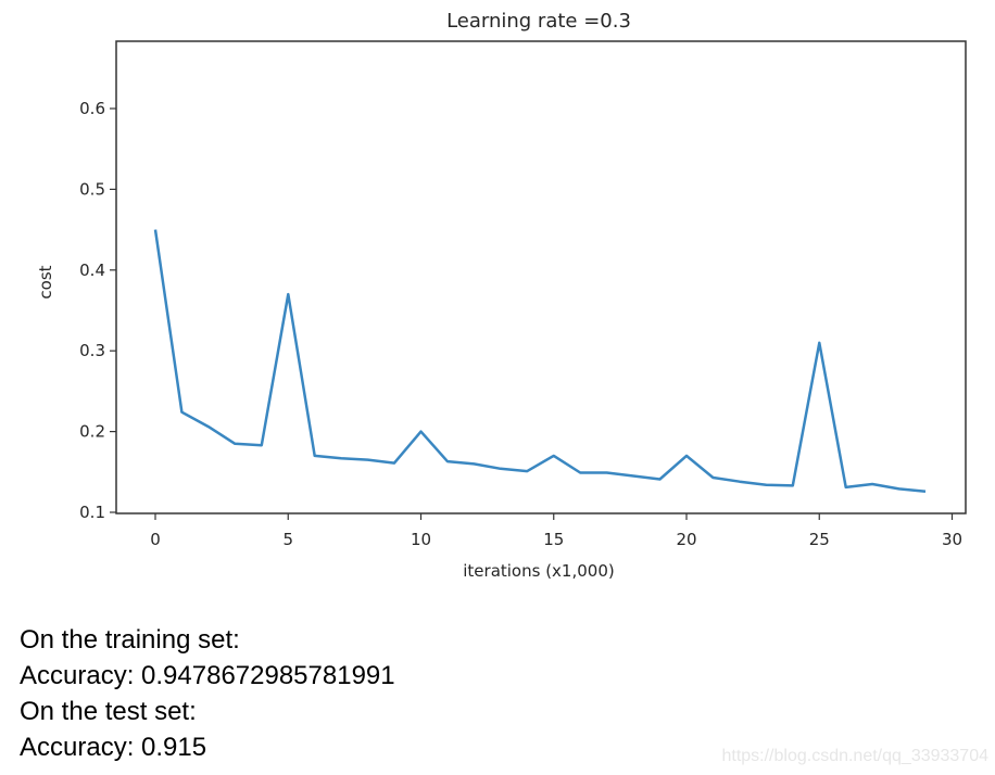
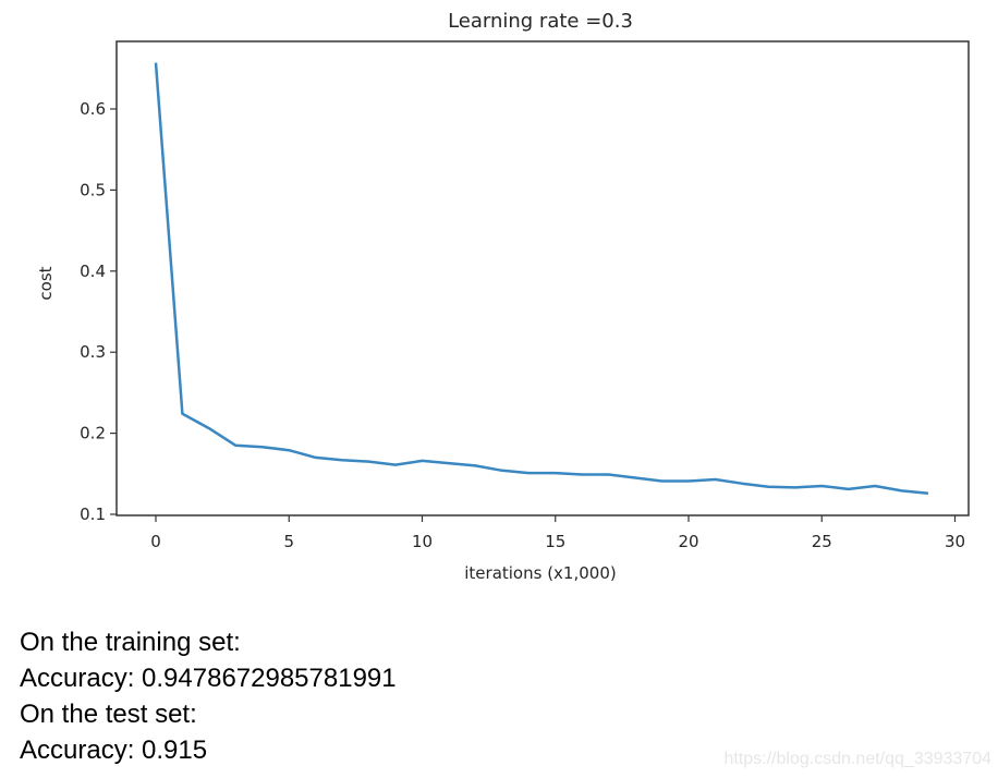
0: 0.45 -> 0.66
5: 0.37 -> 0.18
10: 0.20 -> 0.17
15: 0.17 -> 0.15
20: 0.17 -> 0.14
25: 0.31 -> 0.14
